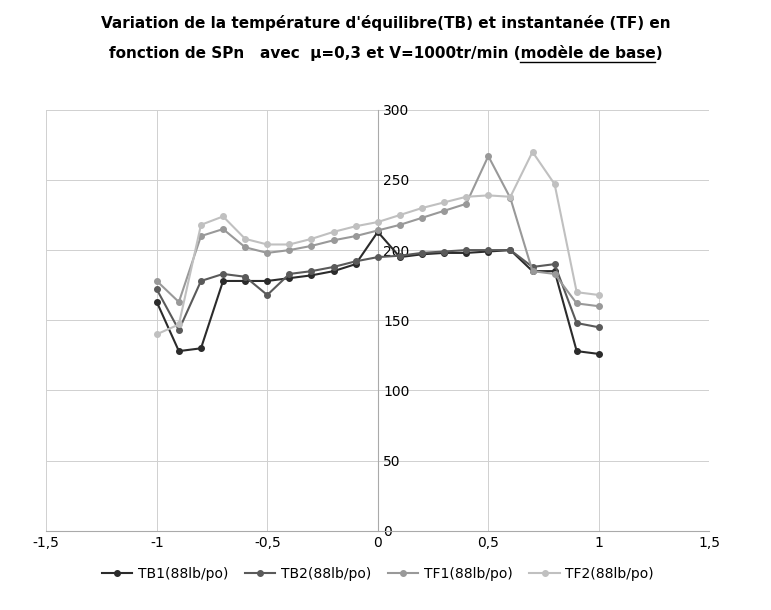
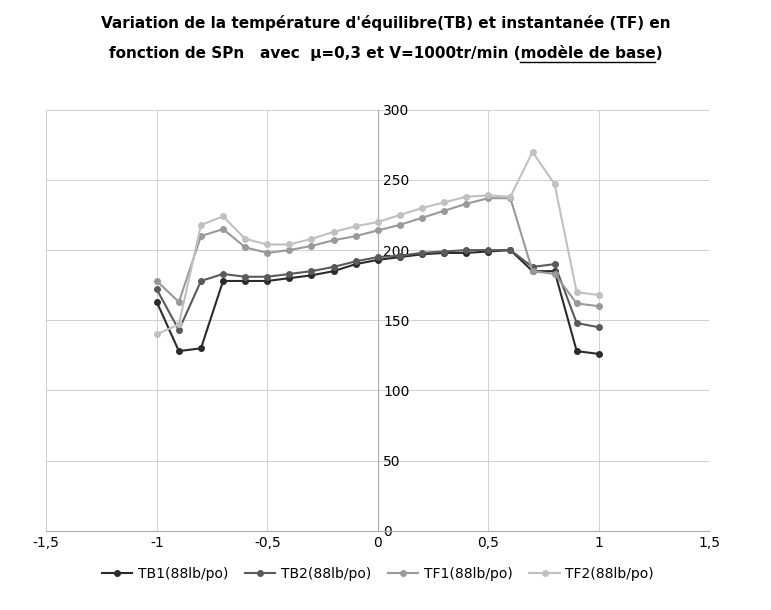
TB2(88lb/po)/-0,5: 168 -> 181
TB1(88lb/po)/0: 213 -> 193
TF1(88lb/po)/0,5: 267 -> 237
